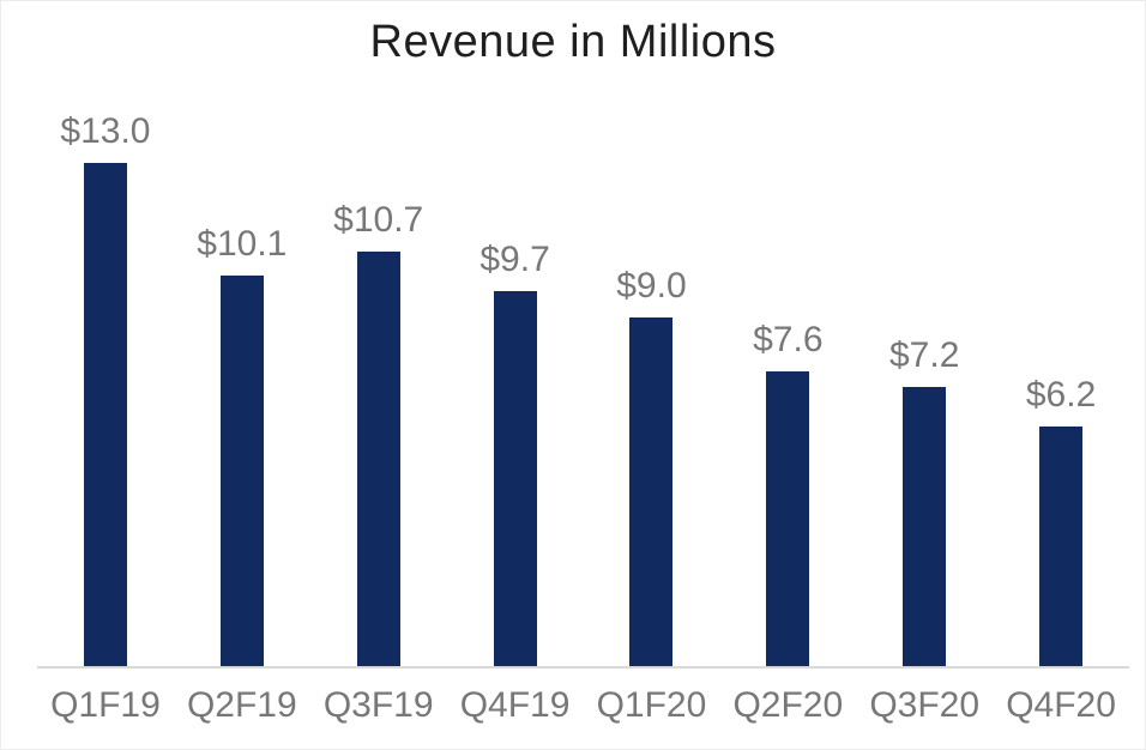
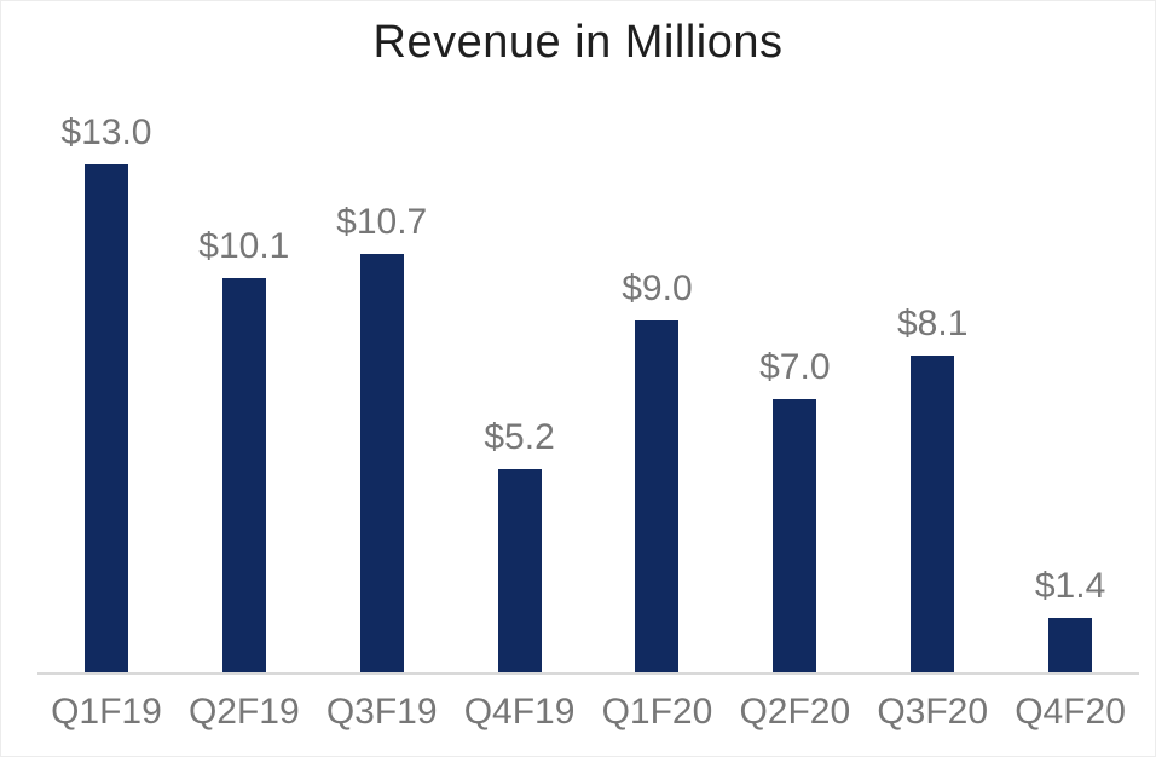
Q4F19: $9.7 -> $5.2
Q2F20: $7.6 -> $7.0
Q3F20: $7.2 -> $8.1
Q4F20: $6.2 -> $1.4
